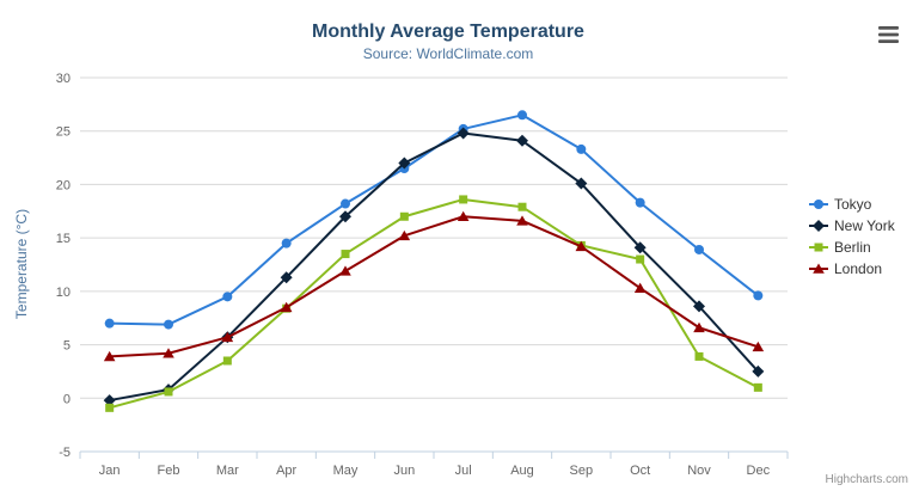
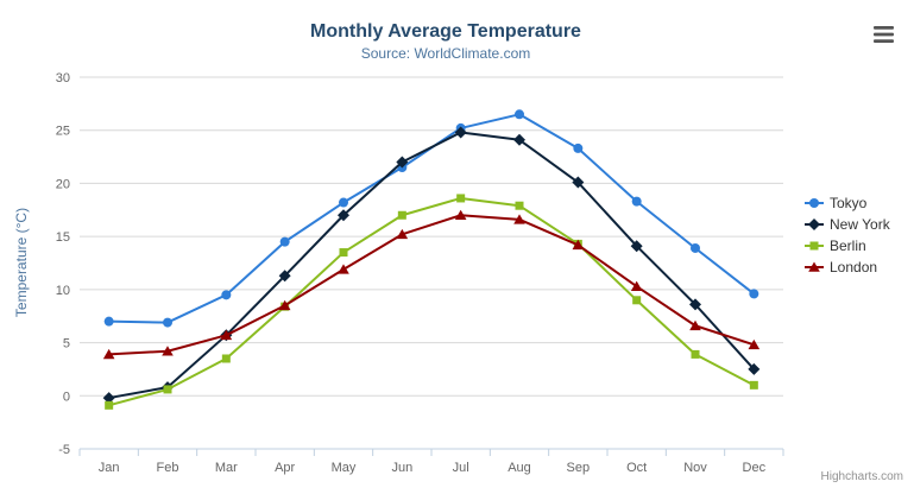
Berlin/Oct: 13 -> 9
